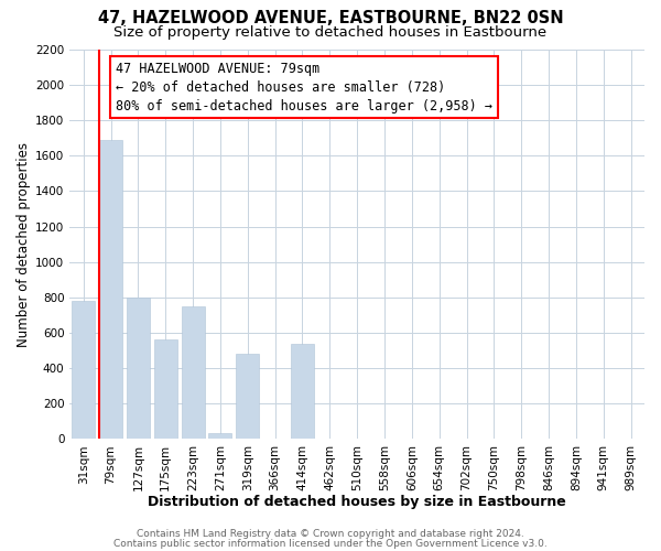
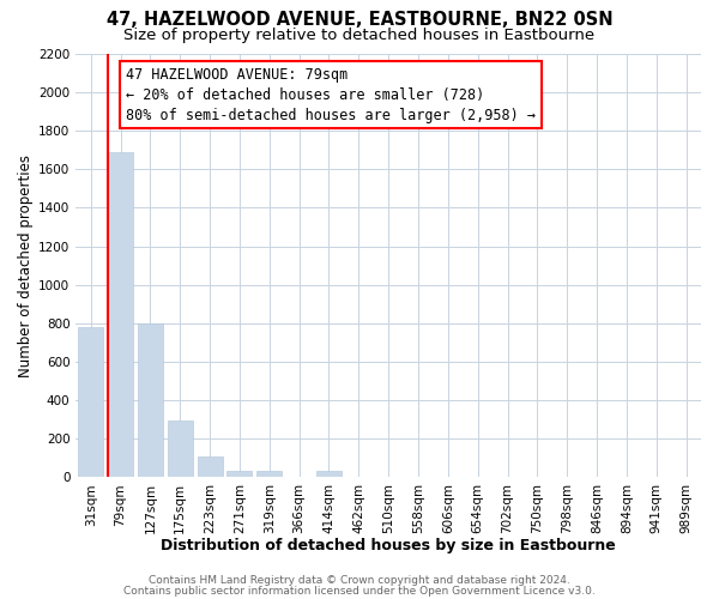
175sqm: 560 -> 300
223sqm: 750 -> 110
319sqm: 480 -> 40
414sqm: 540 -> 40
